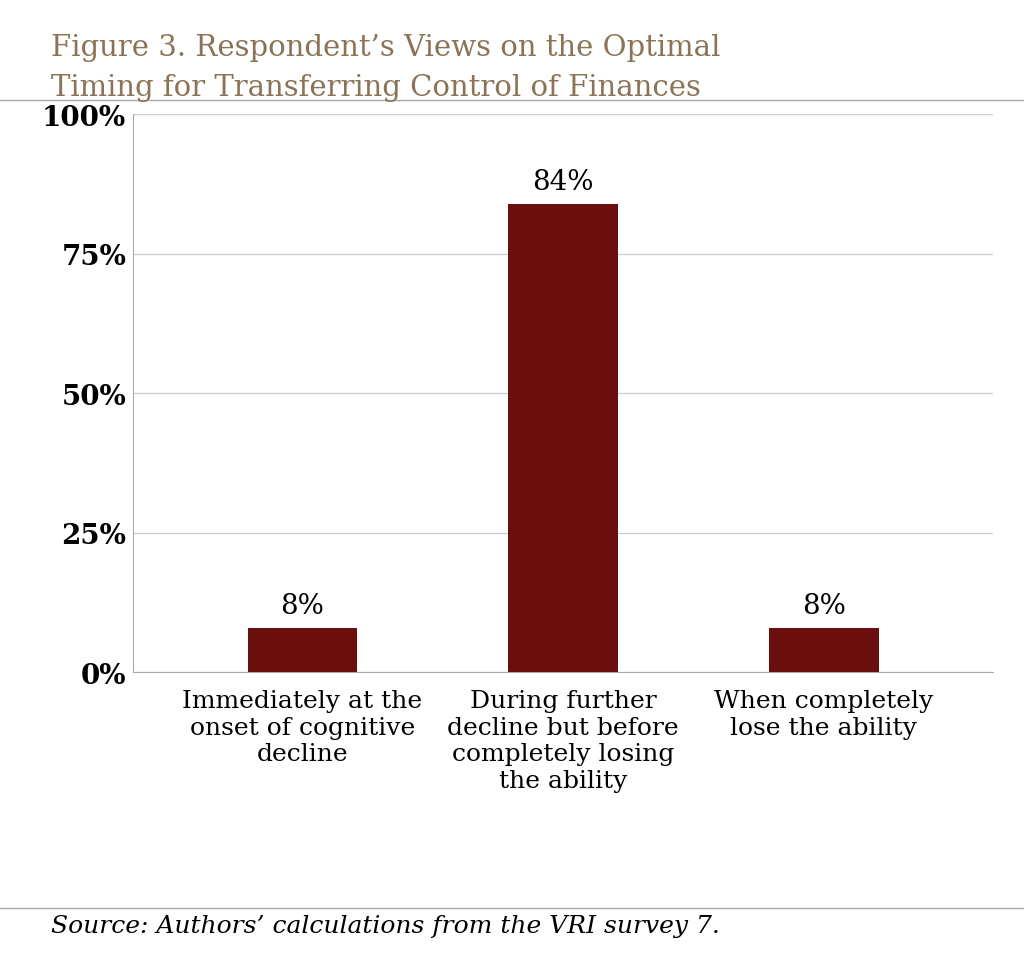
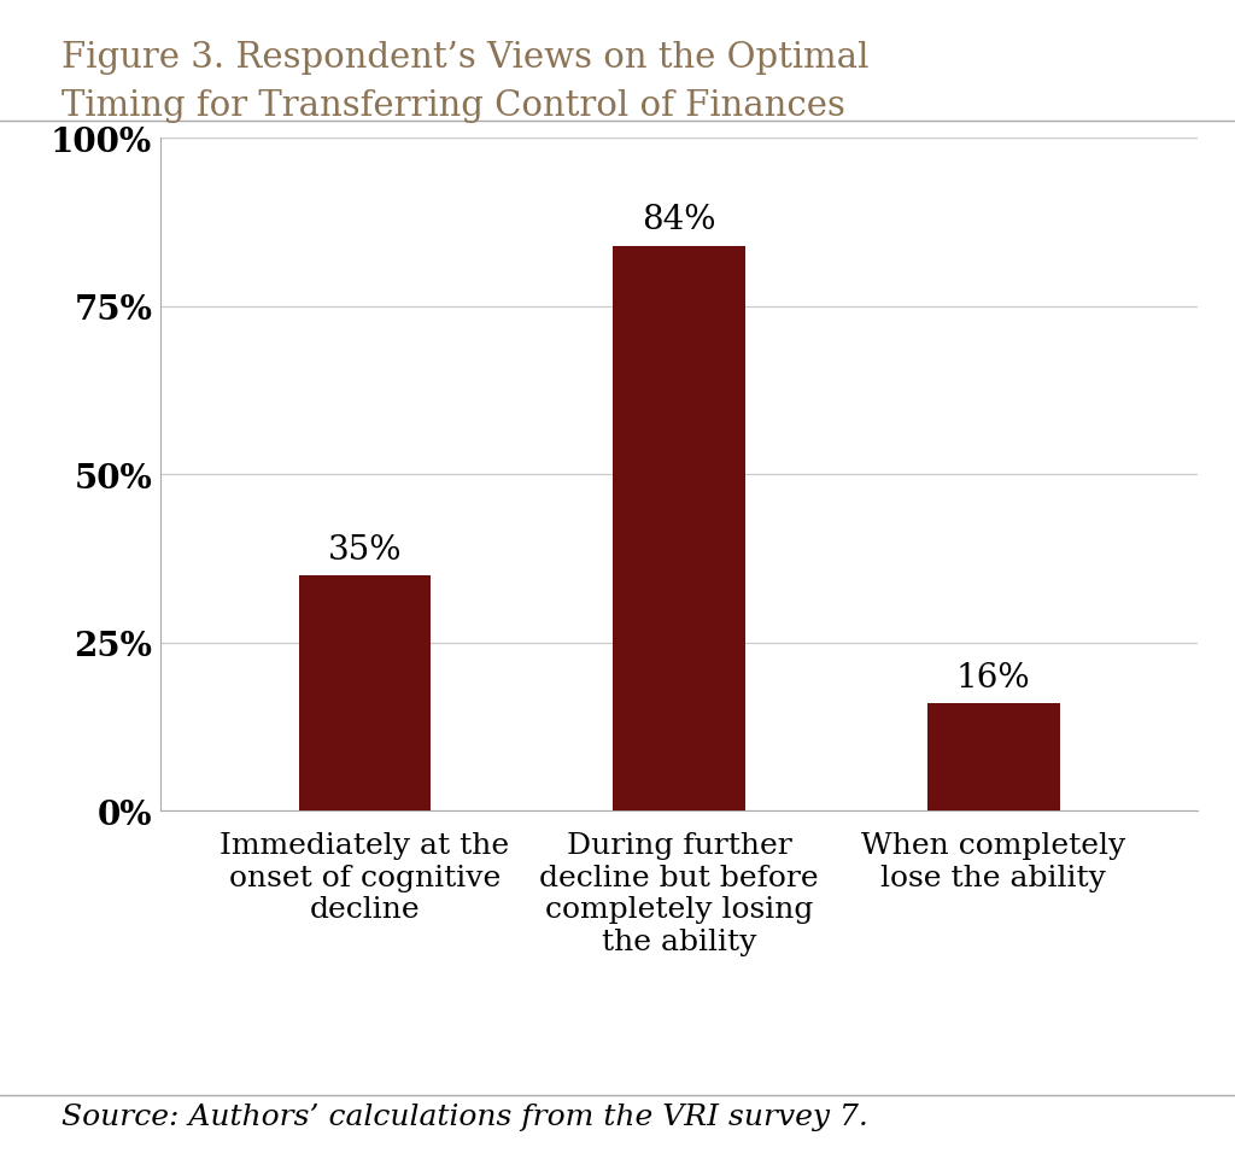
Immediately at the onset of cognitive decline: 8% -> 35%
When completely lose the ability: 8% -> 16%
